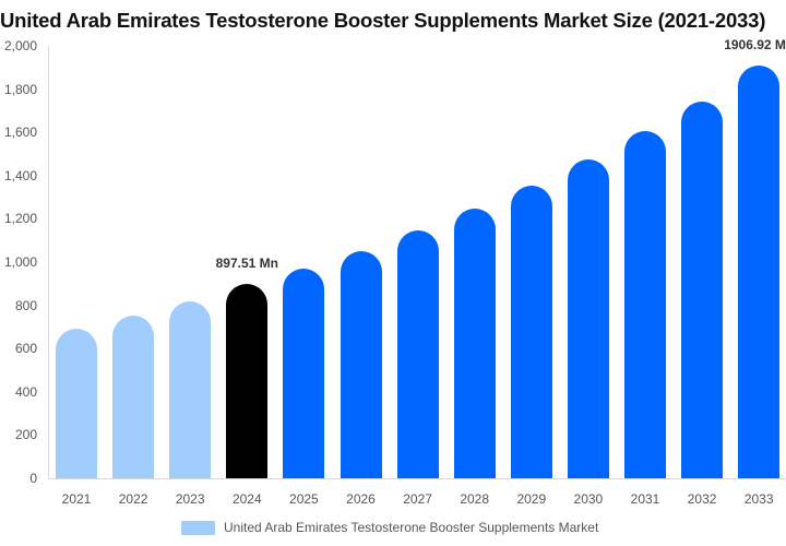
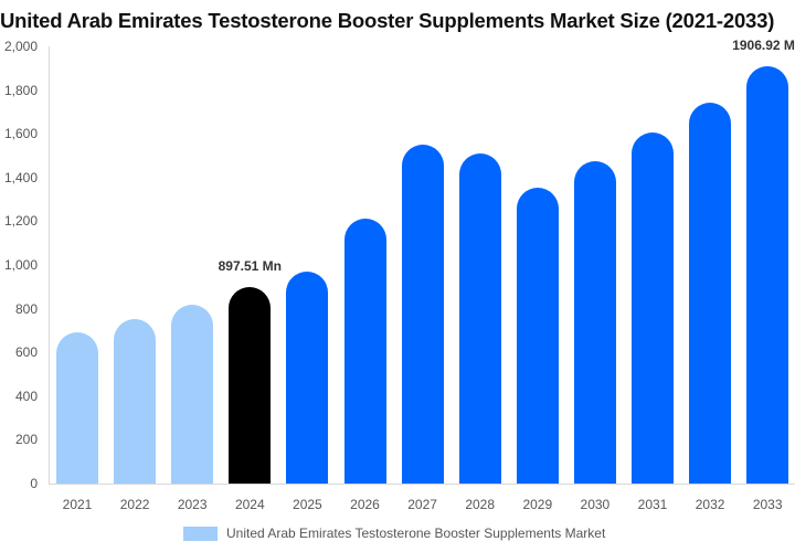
2026: 1050 -> 1210
2027: 1150 -> 1550
2028: 1250 -> 1510
